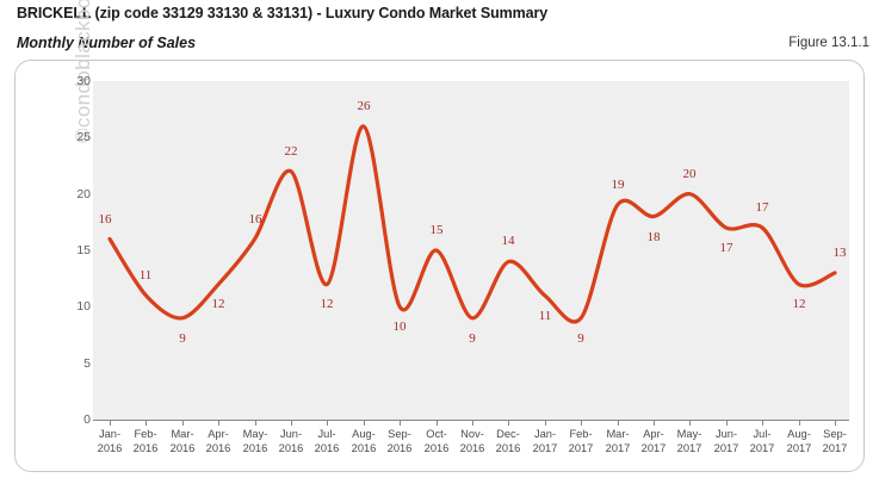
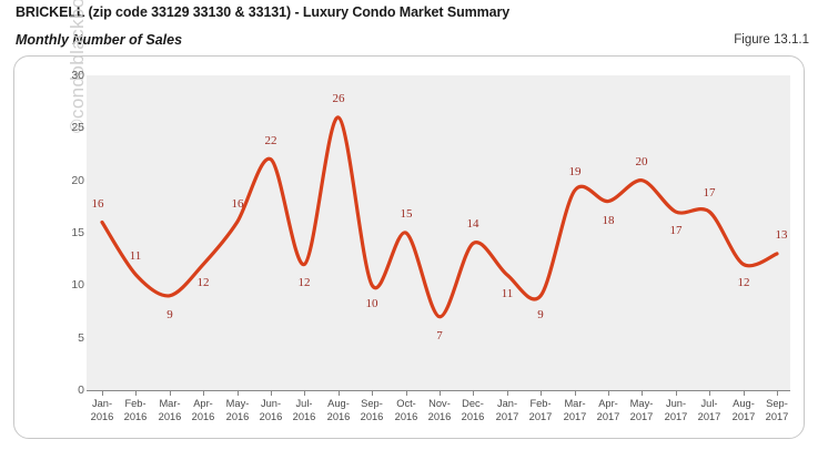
Nov-2016: 9 -> 7
